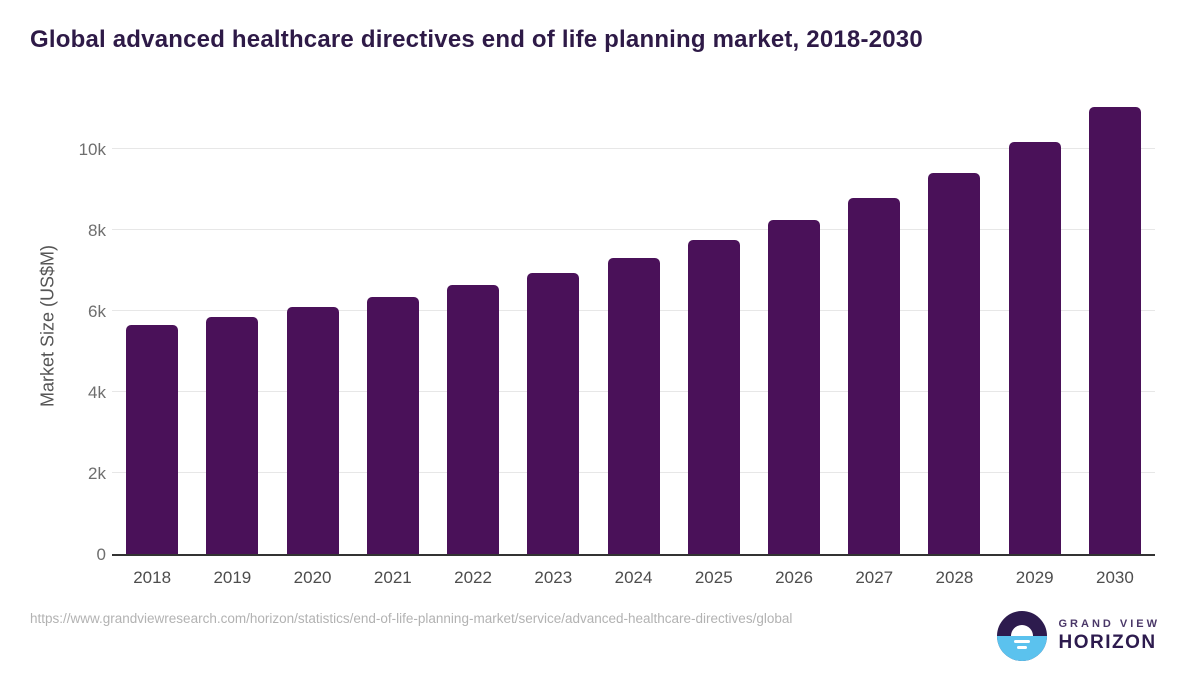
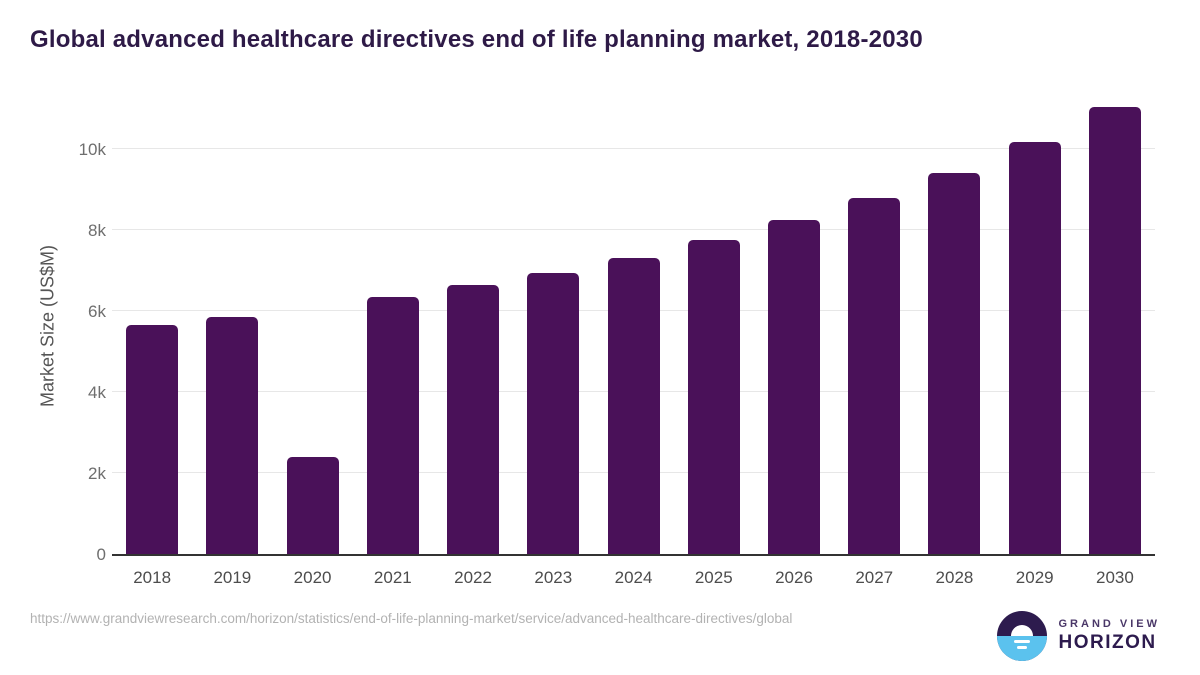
2020: 6.1k -> 2.4k
